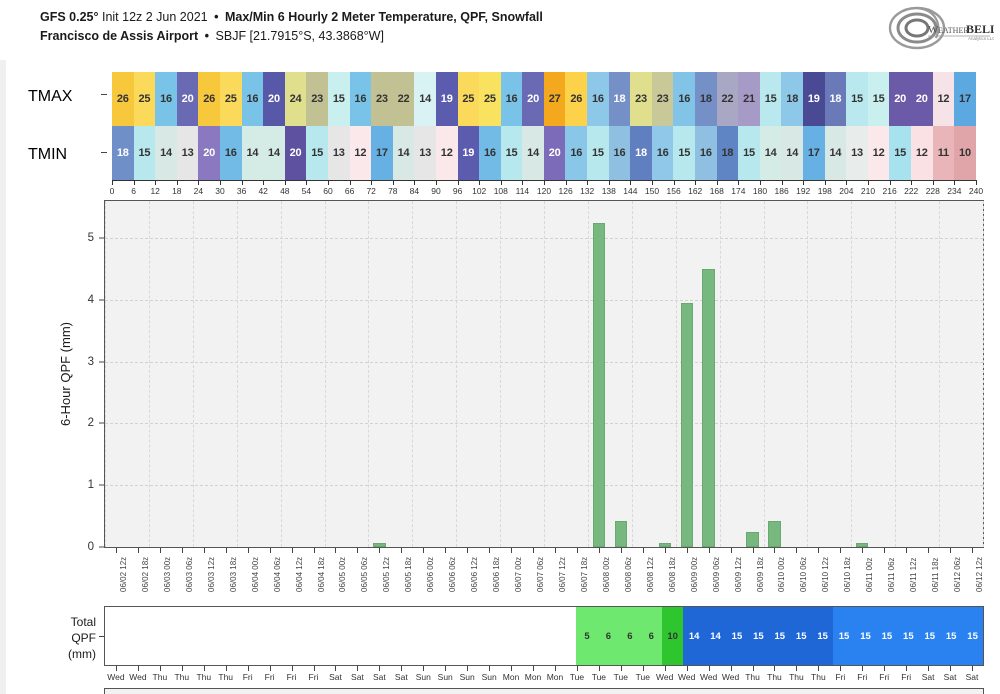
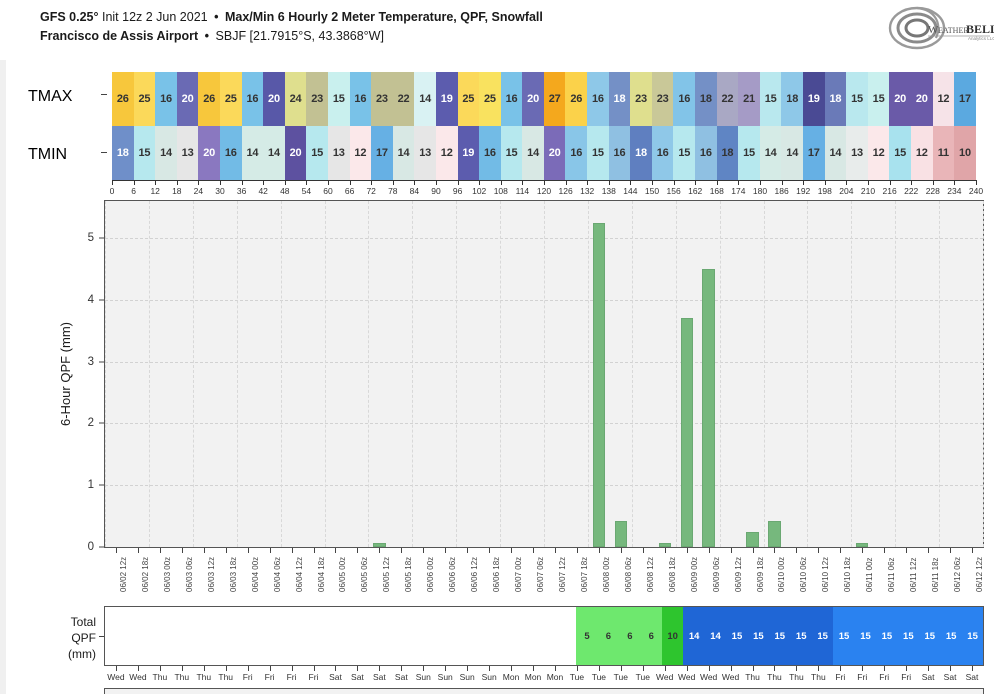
06/09 00z: 4.0 -> 3.7
